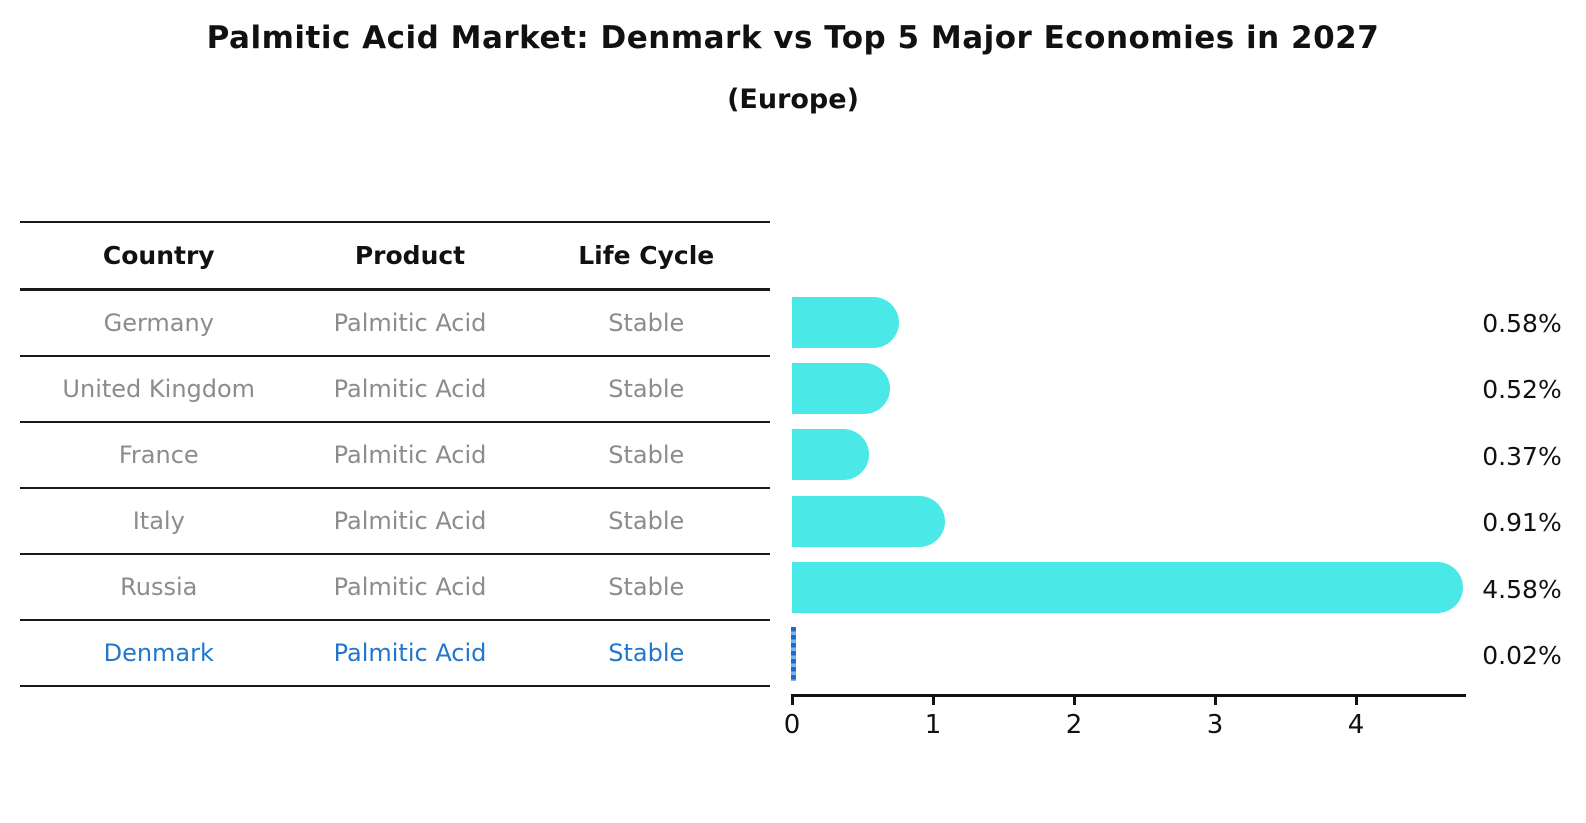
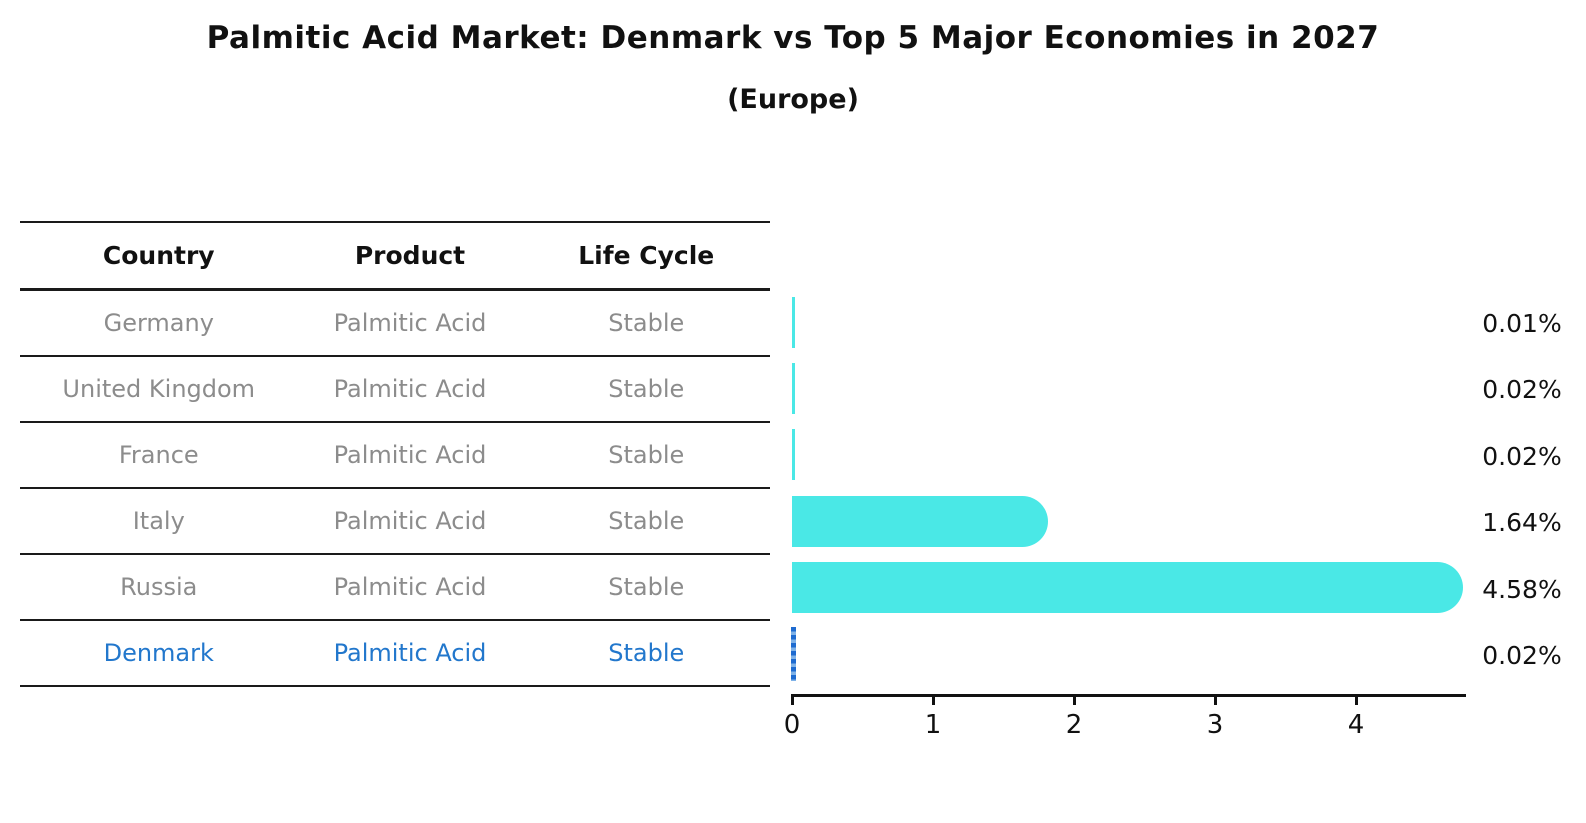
Germany: 0.58% -> 0.01%
United Kingdom: 0.52% -> 0.02%
France: 0.37% -> 0.02%
Italy: 0.91% -> 1.64%
